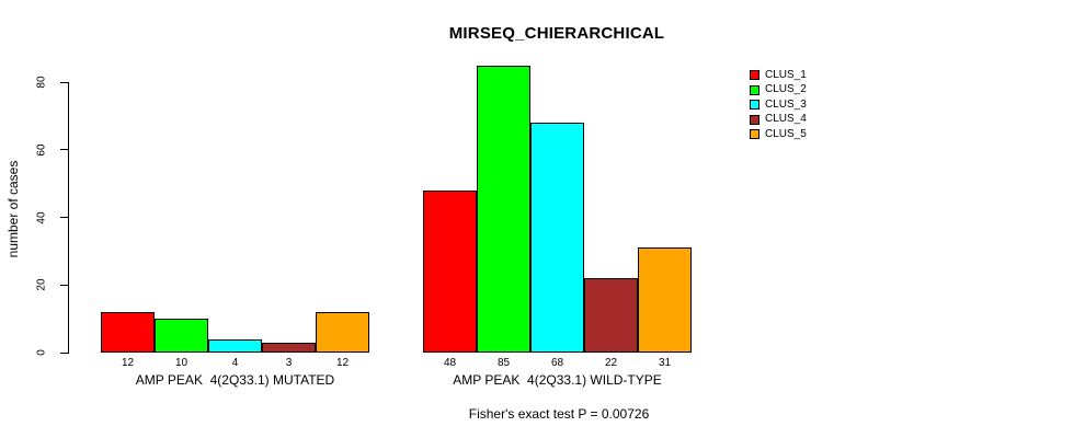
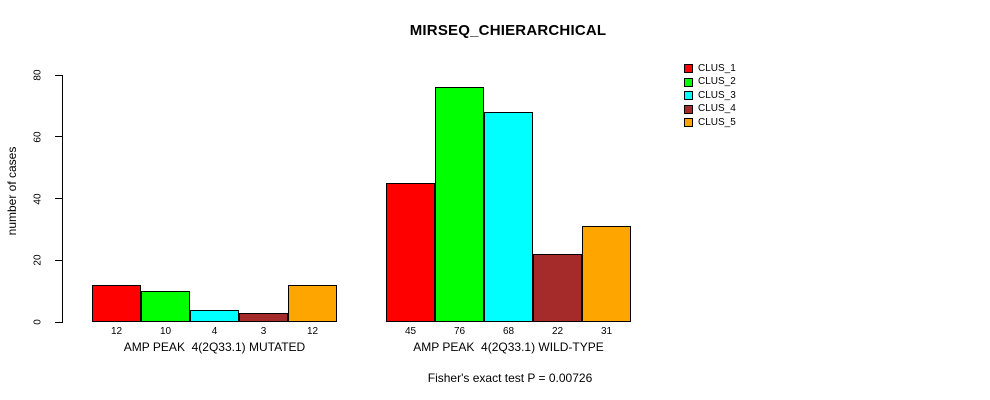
CLUS_1/AMP PEAK 4(2Q33.1) WILD-TYPE: 48 -> 45
CLUS_2/AMP PEAK 4(2Q33.1) WILD-TYPE: 85 -> 76
